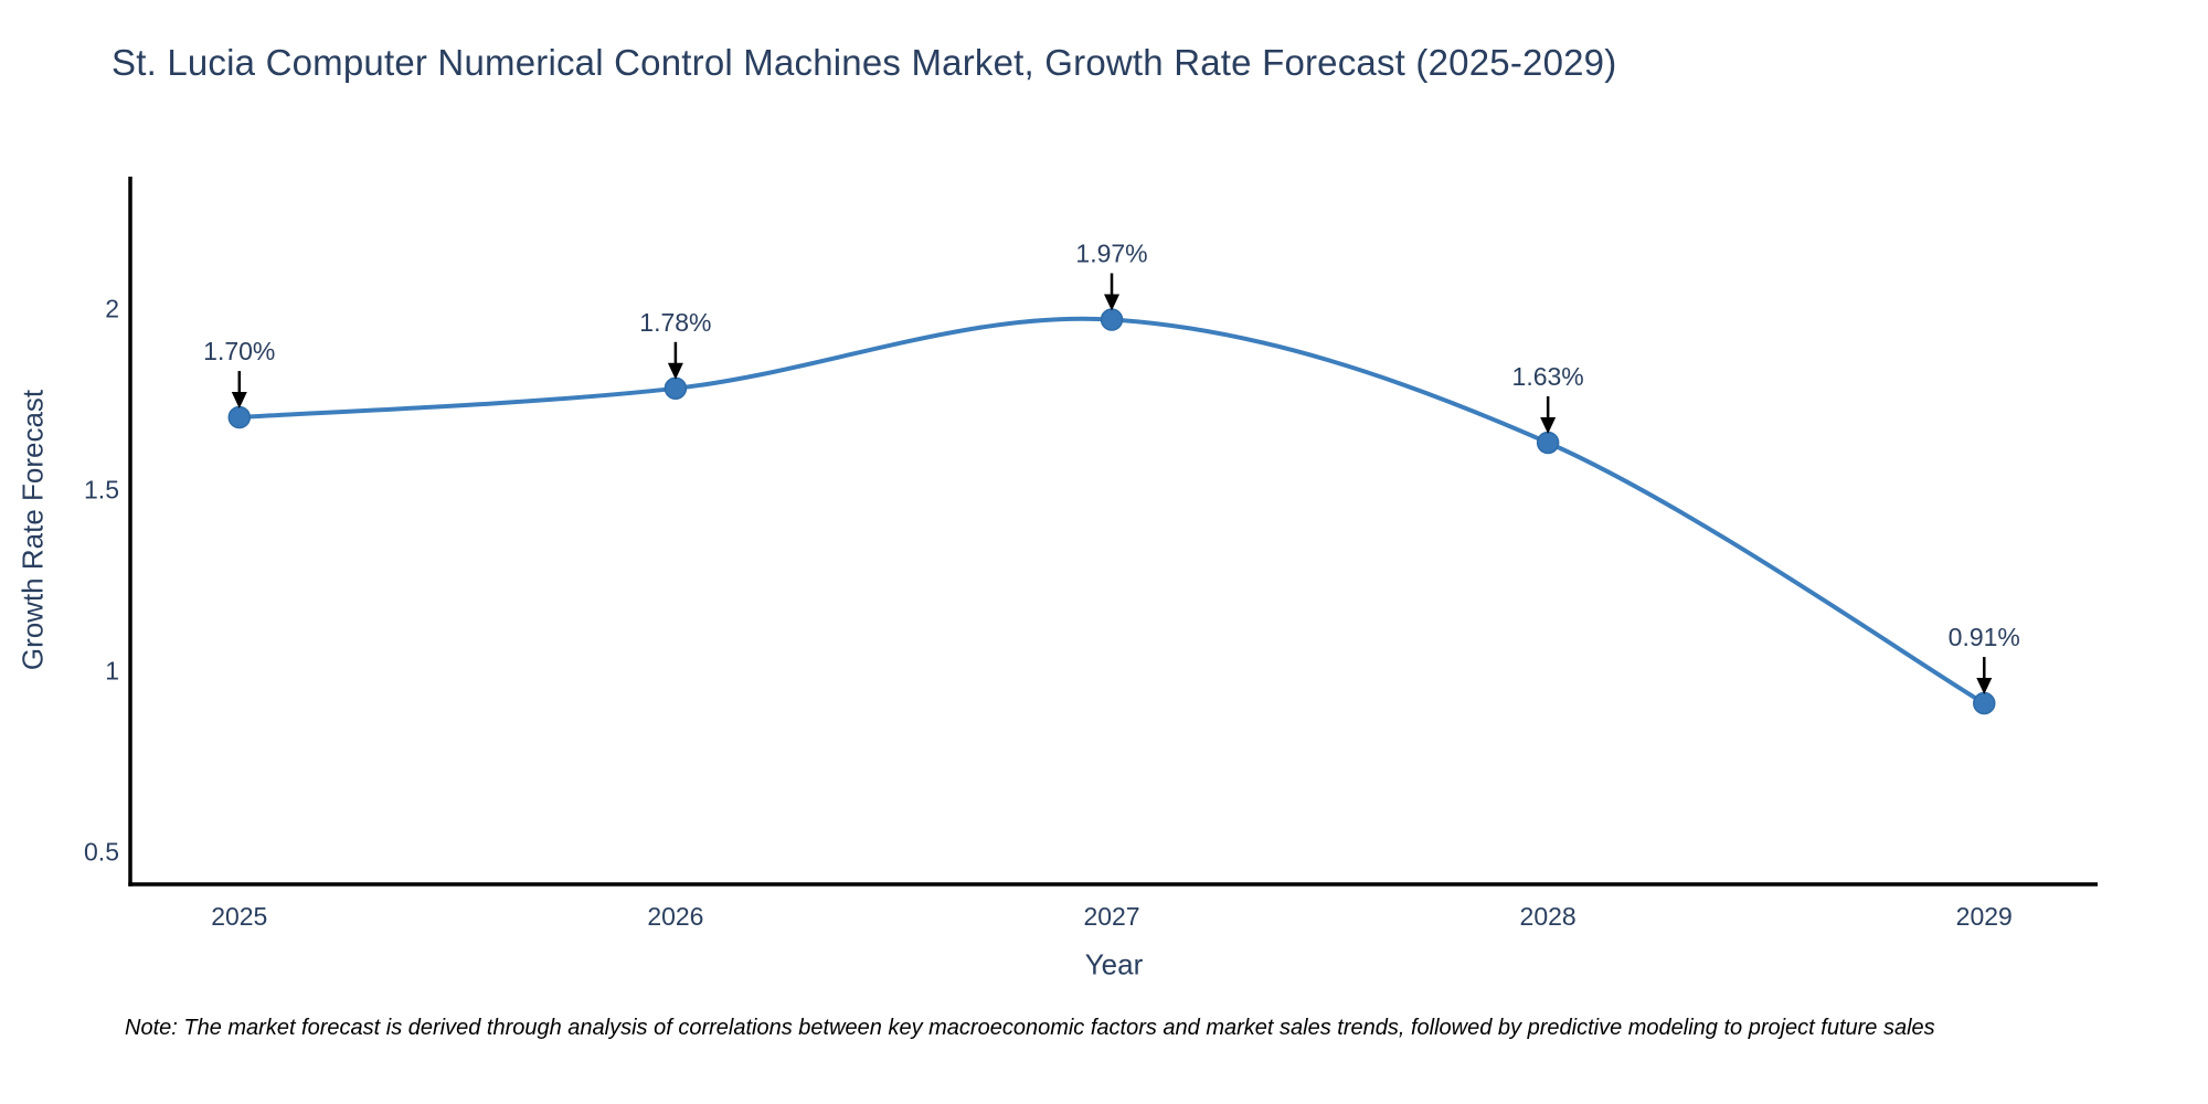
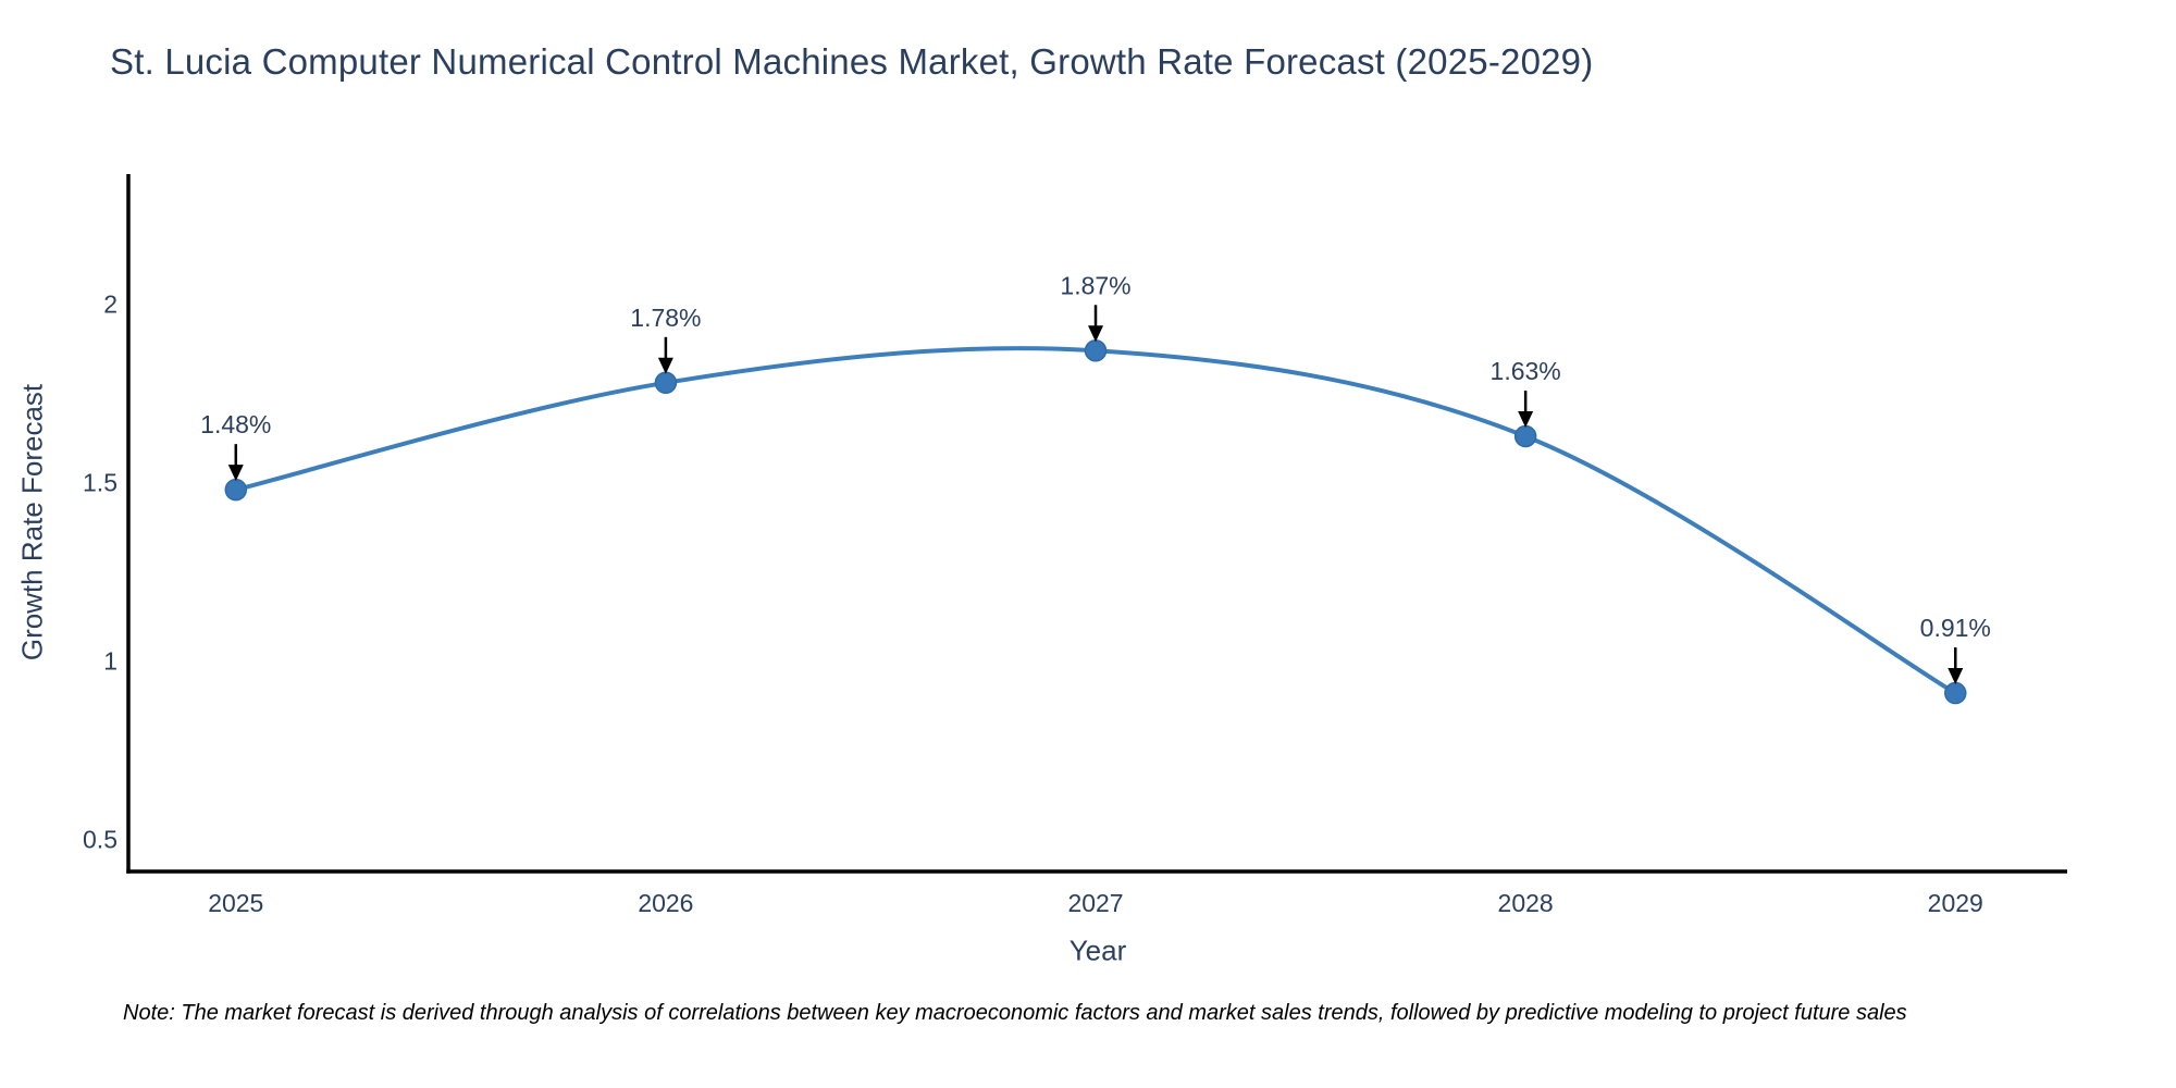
2025: 1.70% -> 1.48%
2027: 1.97% -> 1.87%
